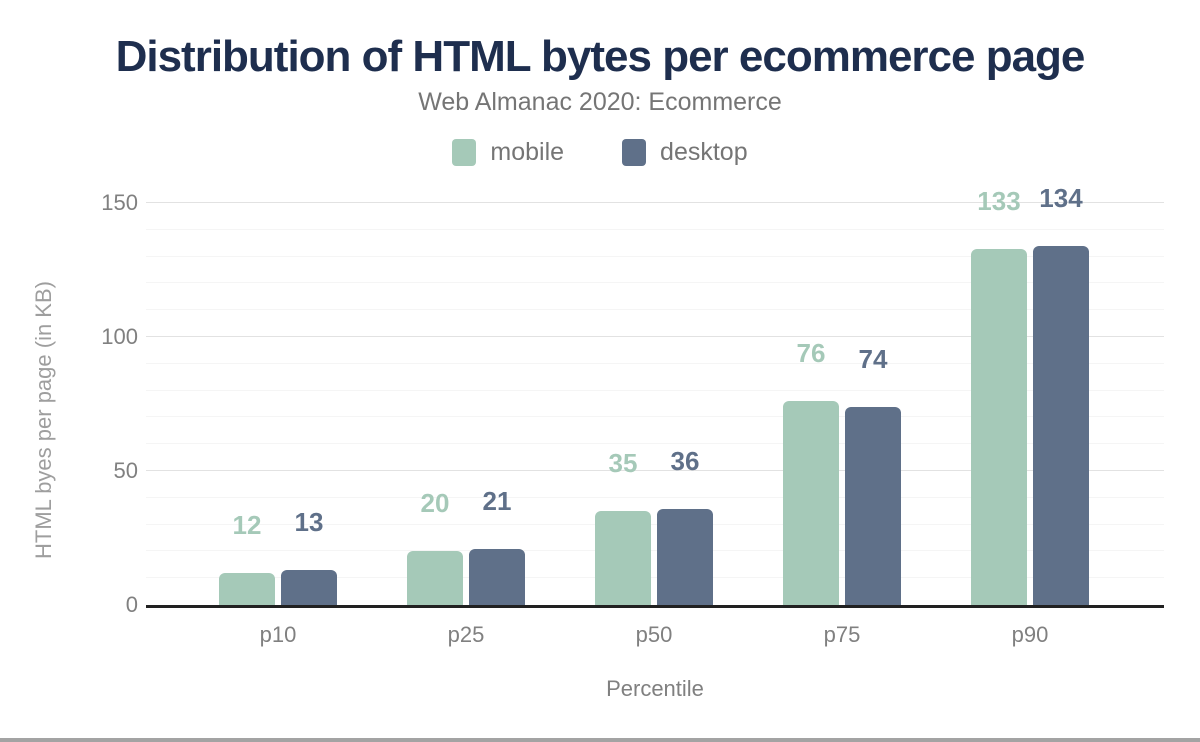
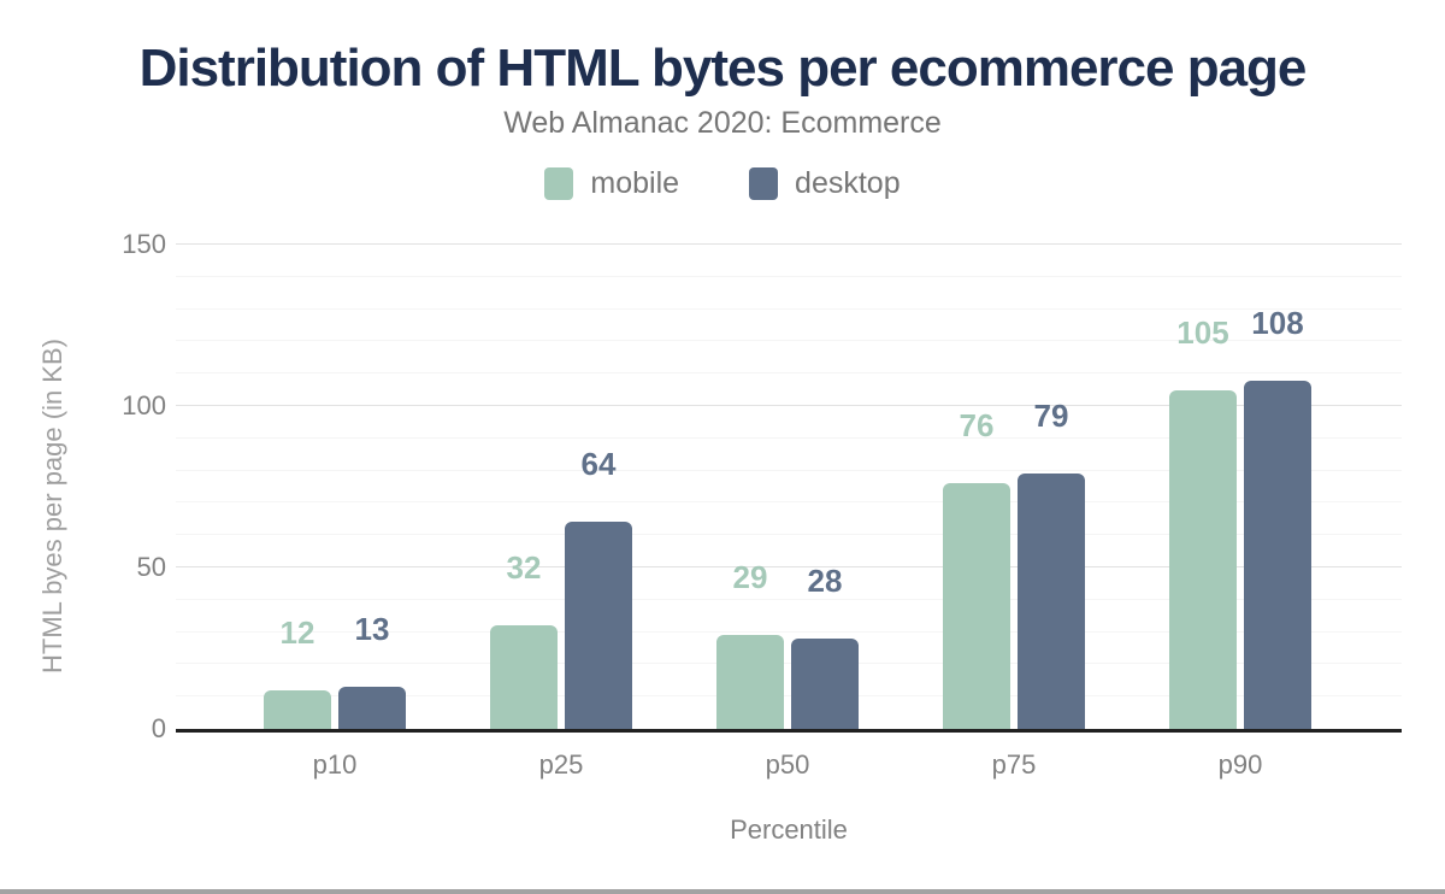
mobile/p25: 20 -> 32
desktop/p25: 21 -> 64
mobile/p50: 35 -> 29
desktop/p50: 36 -> 28
desktop/p75: 74 -> 79
mobile/p90: 133 -> 105
desktop/p90: 134 -> 108
